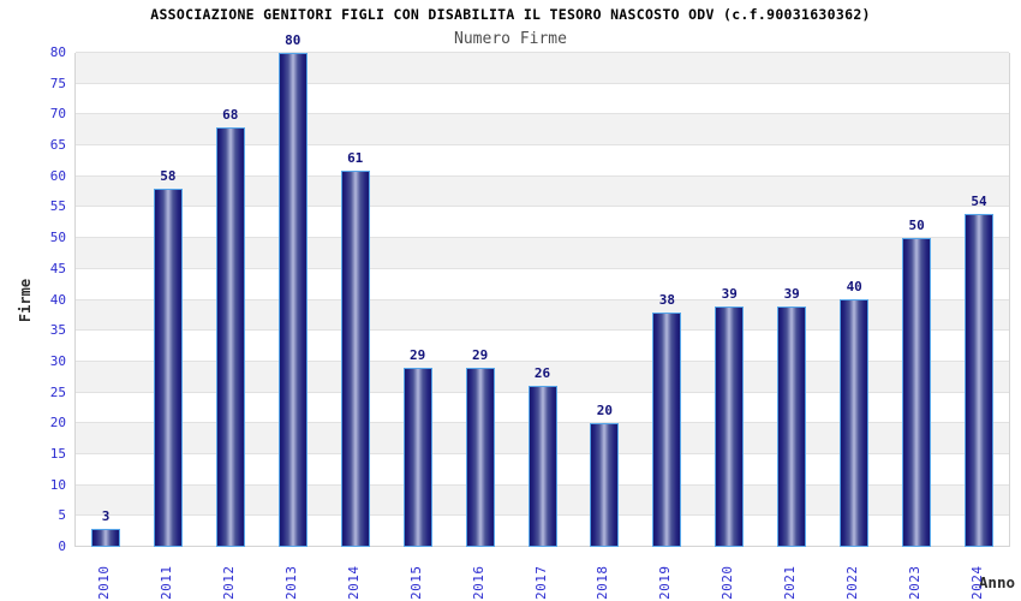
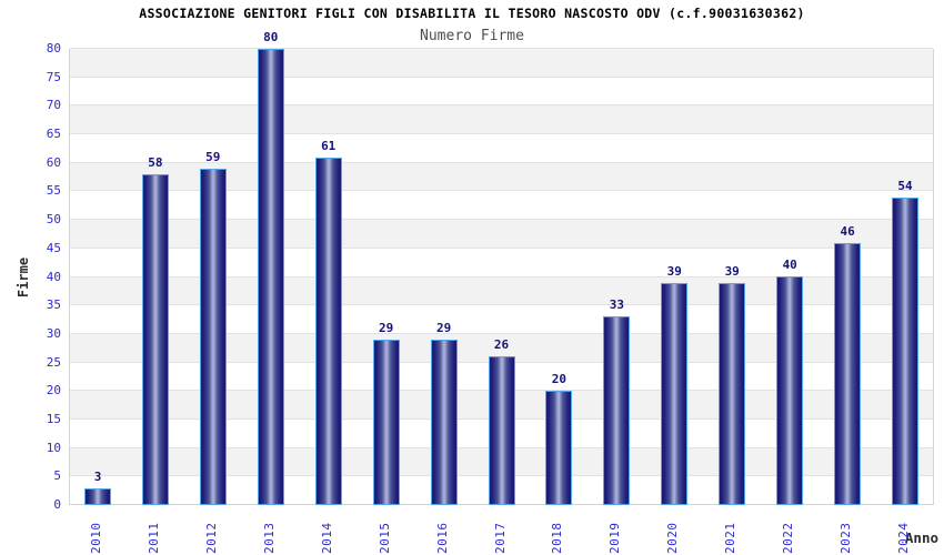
2012: 68 -> 59
2019: 38 -> 33
2023: 50 -> 46
